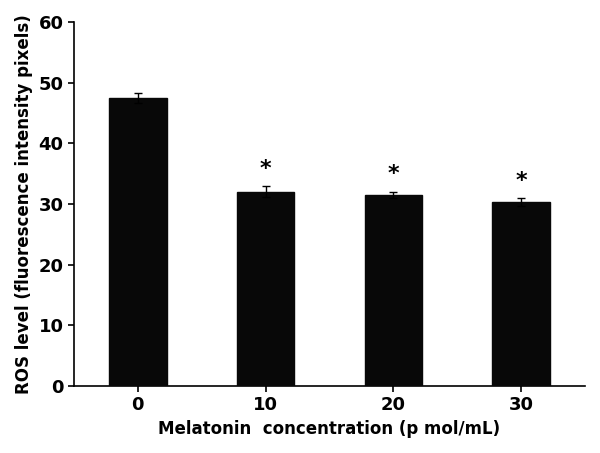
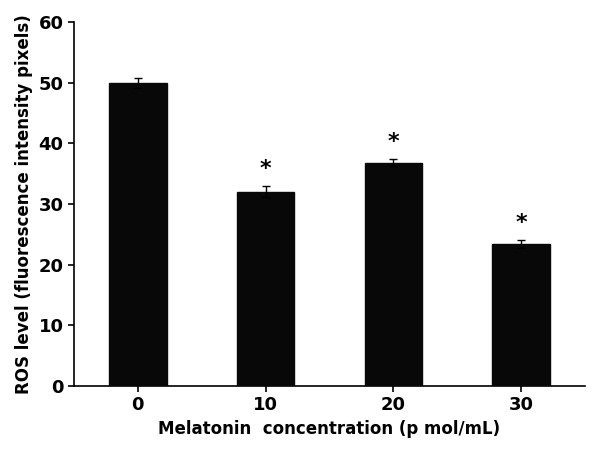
0: 47.5 -> 50.0
20: 31.5 -> 36.8
30: 30.3 -> 23.4
